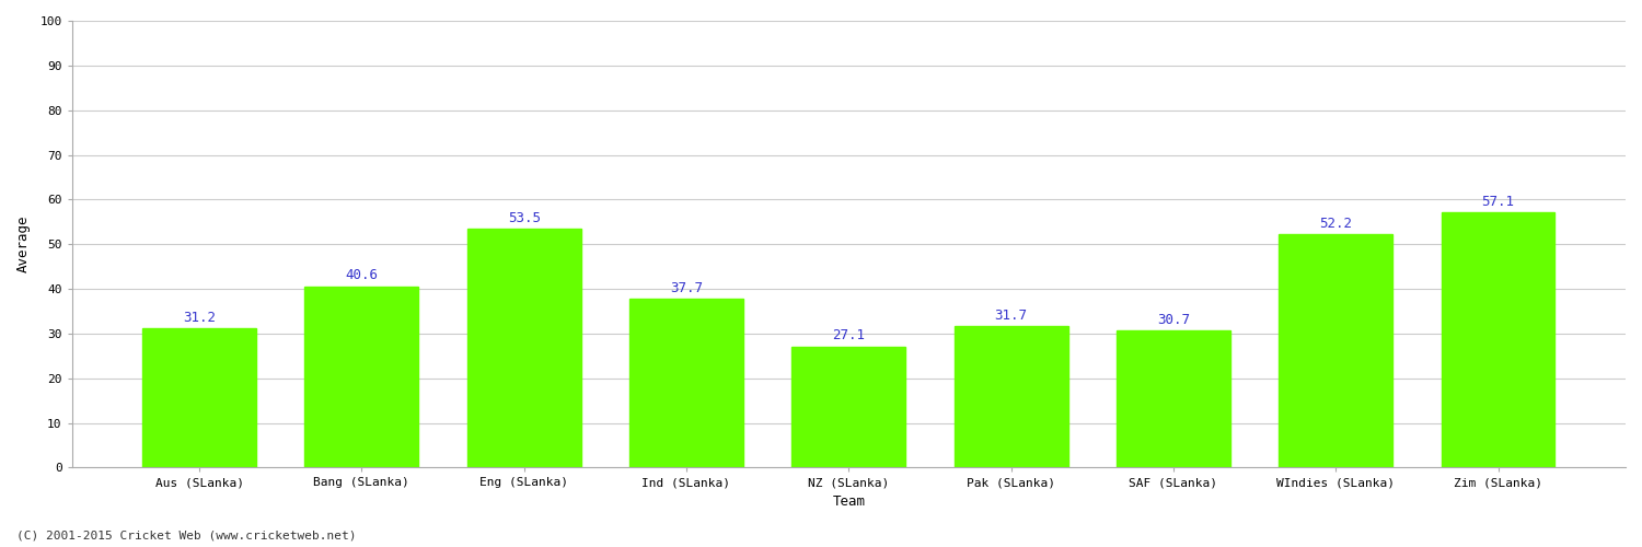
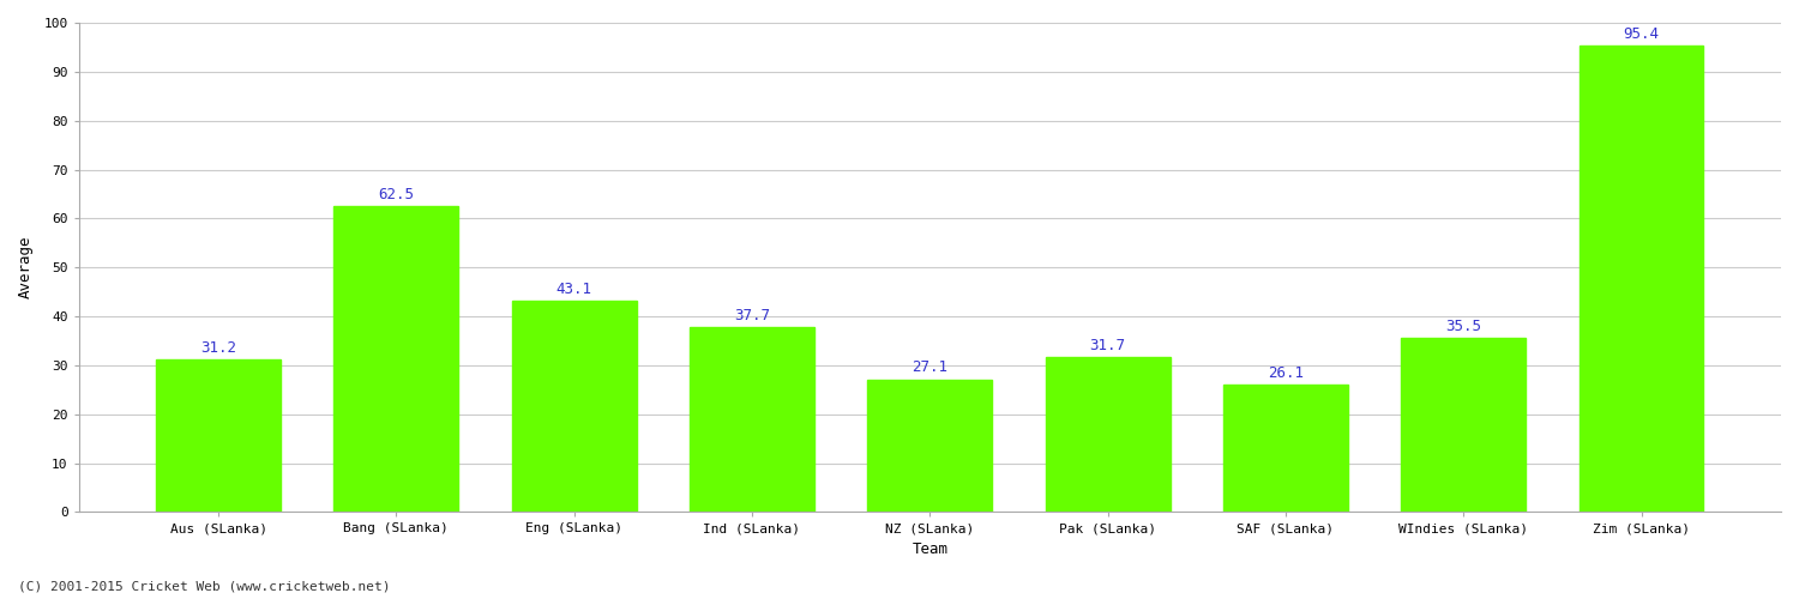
Bang (SLanka): 40.6 -> 62.5
Eng (SLanka): 53.5 -> 43.1
SAF (SLanka): 30.7 -> 26.1
WIndies (SLanka): 52.2 -> 35.5
Zim (SLanka): 57.1 -> 95.4
